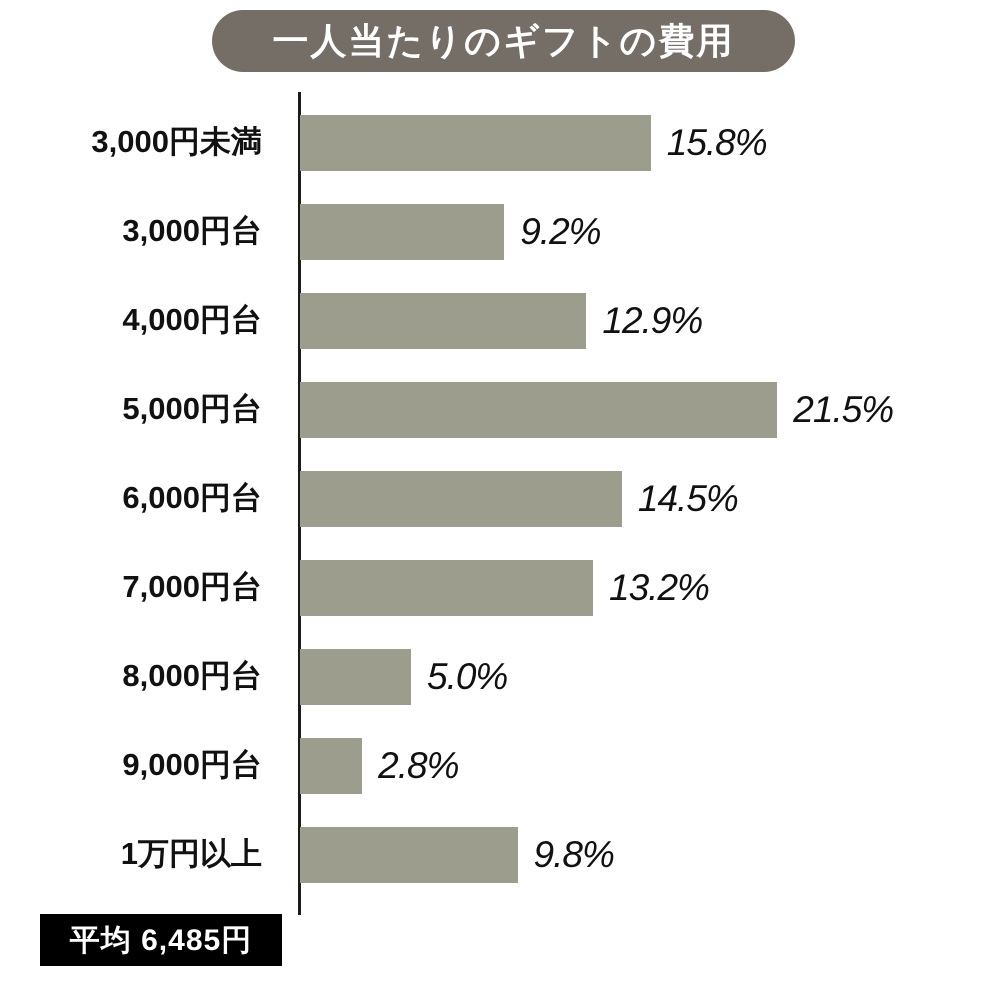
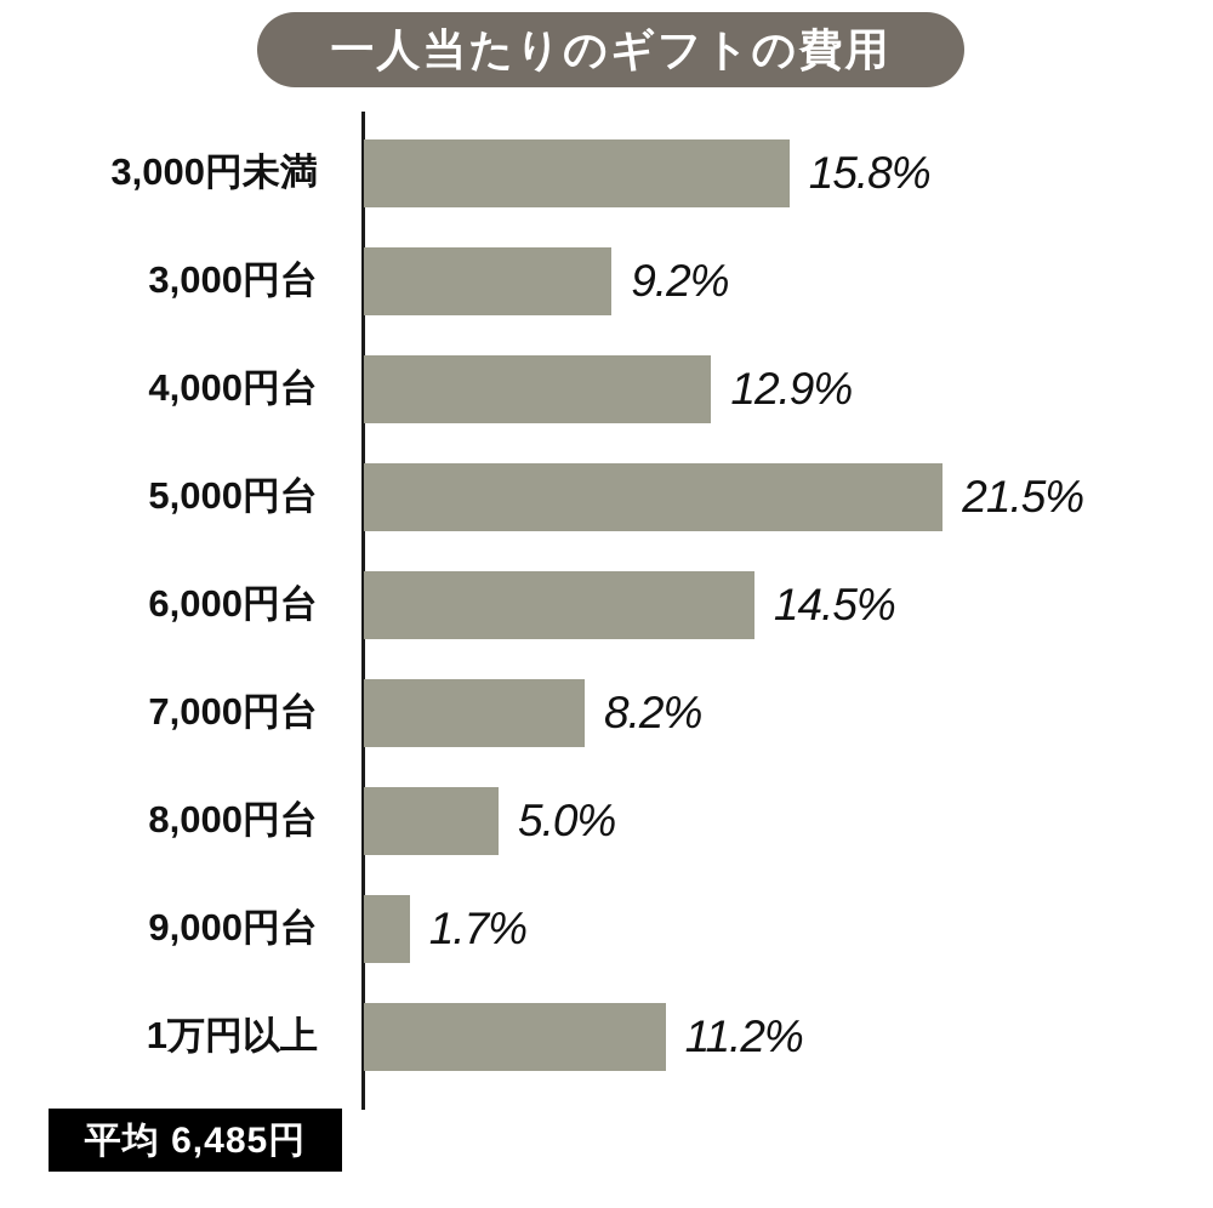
7,000円台: 13.2% -> 8.2%
9,000円台: 2.8% -> 1.7%
1万円以上: 9.8% -> 11.2%
